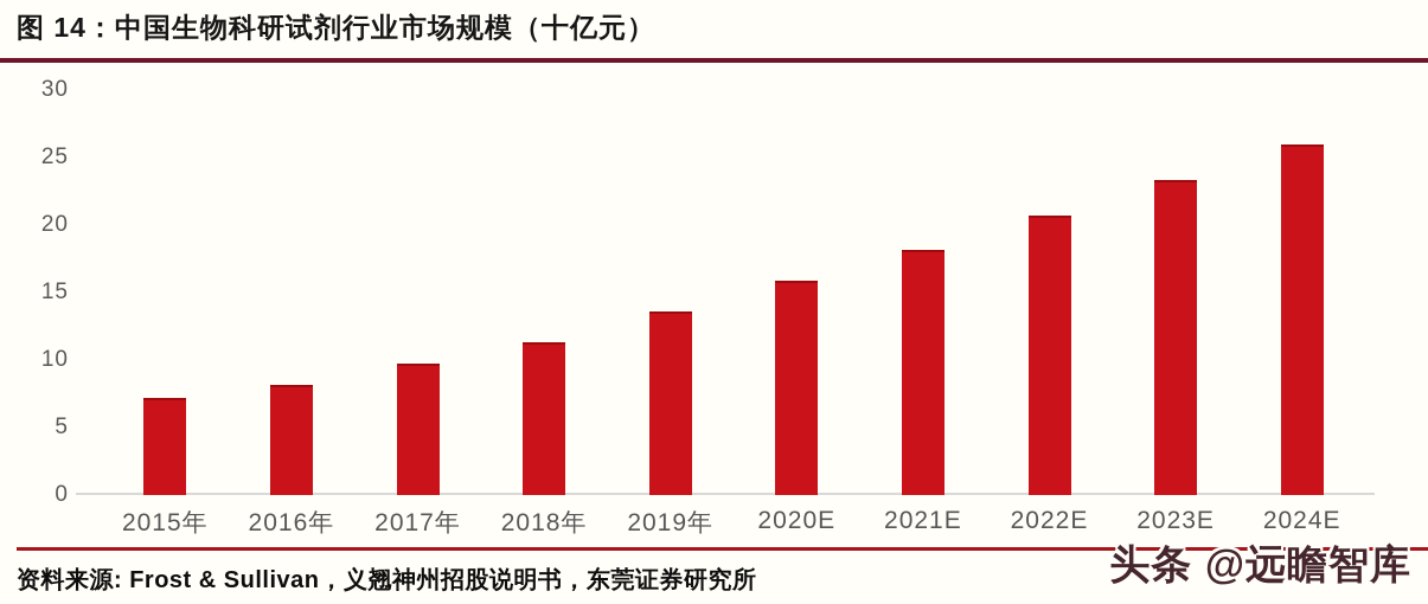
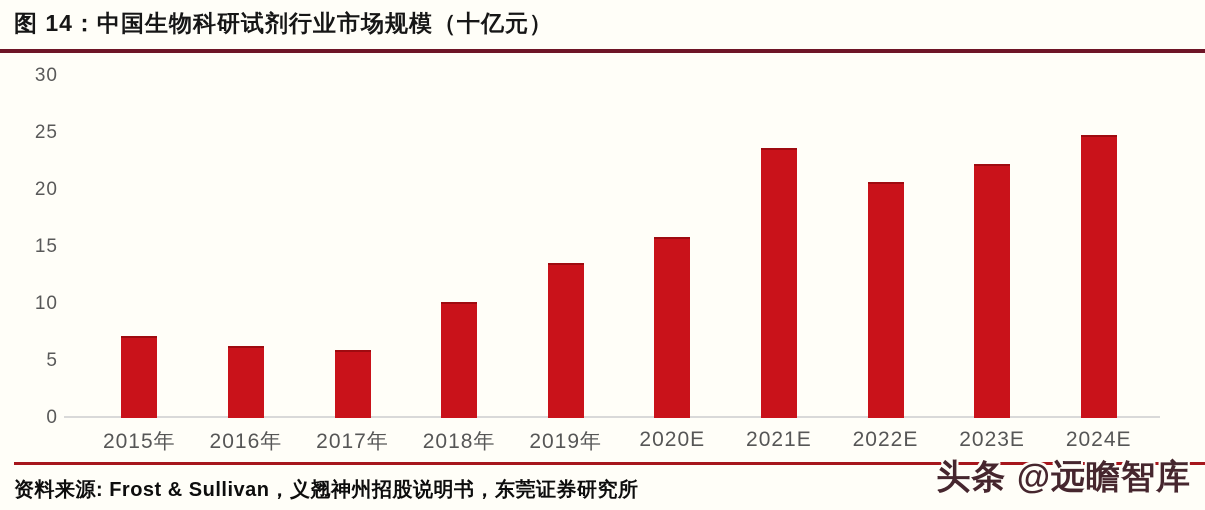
2016年: 8.2 -> 6.3
2017年: 9.7 -> 6.0
2018年: 11.3 -> 10.2
2021E: 18.2 -> 23.7
2023E: 23.3 -> 22.3
2024E: 26.0 -> 24.8
